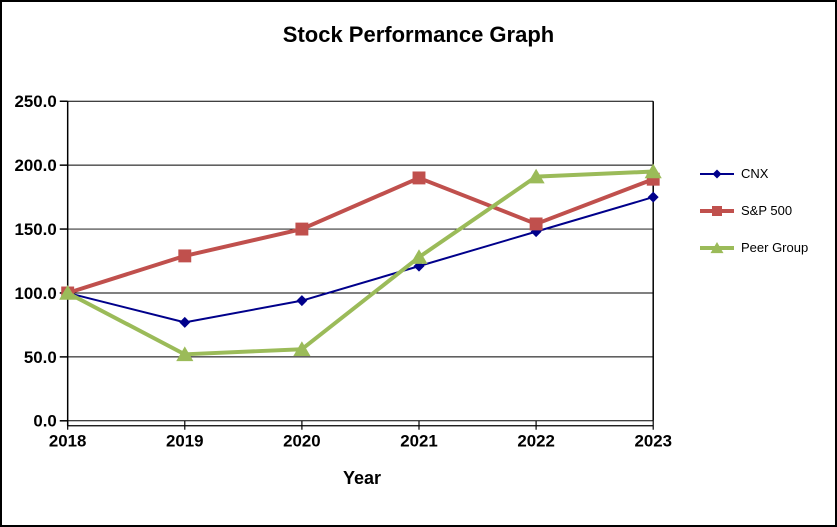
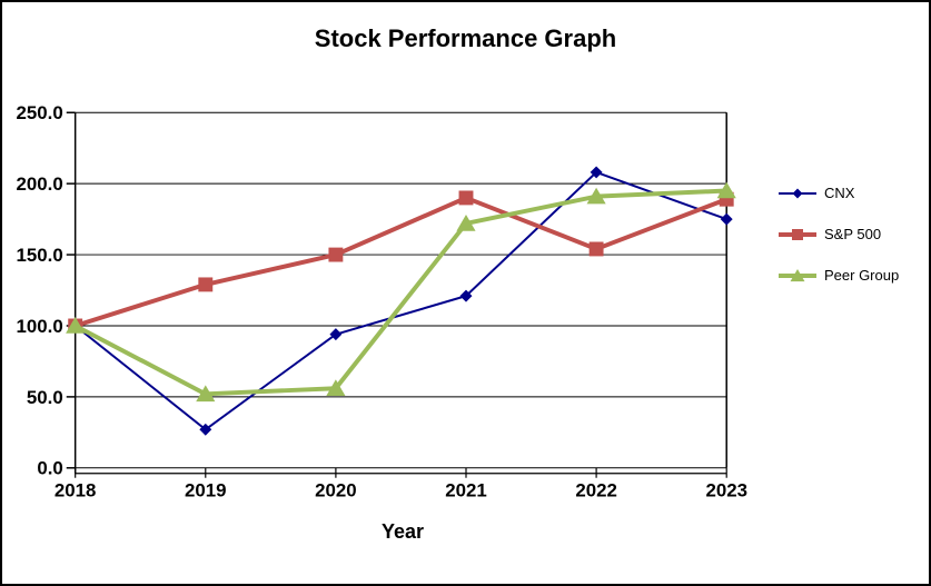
CNX/2019: 77 -> 27
Peer Group/2021: 128 -> 172
CNX/2022: 148 -> 208
